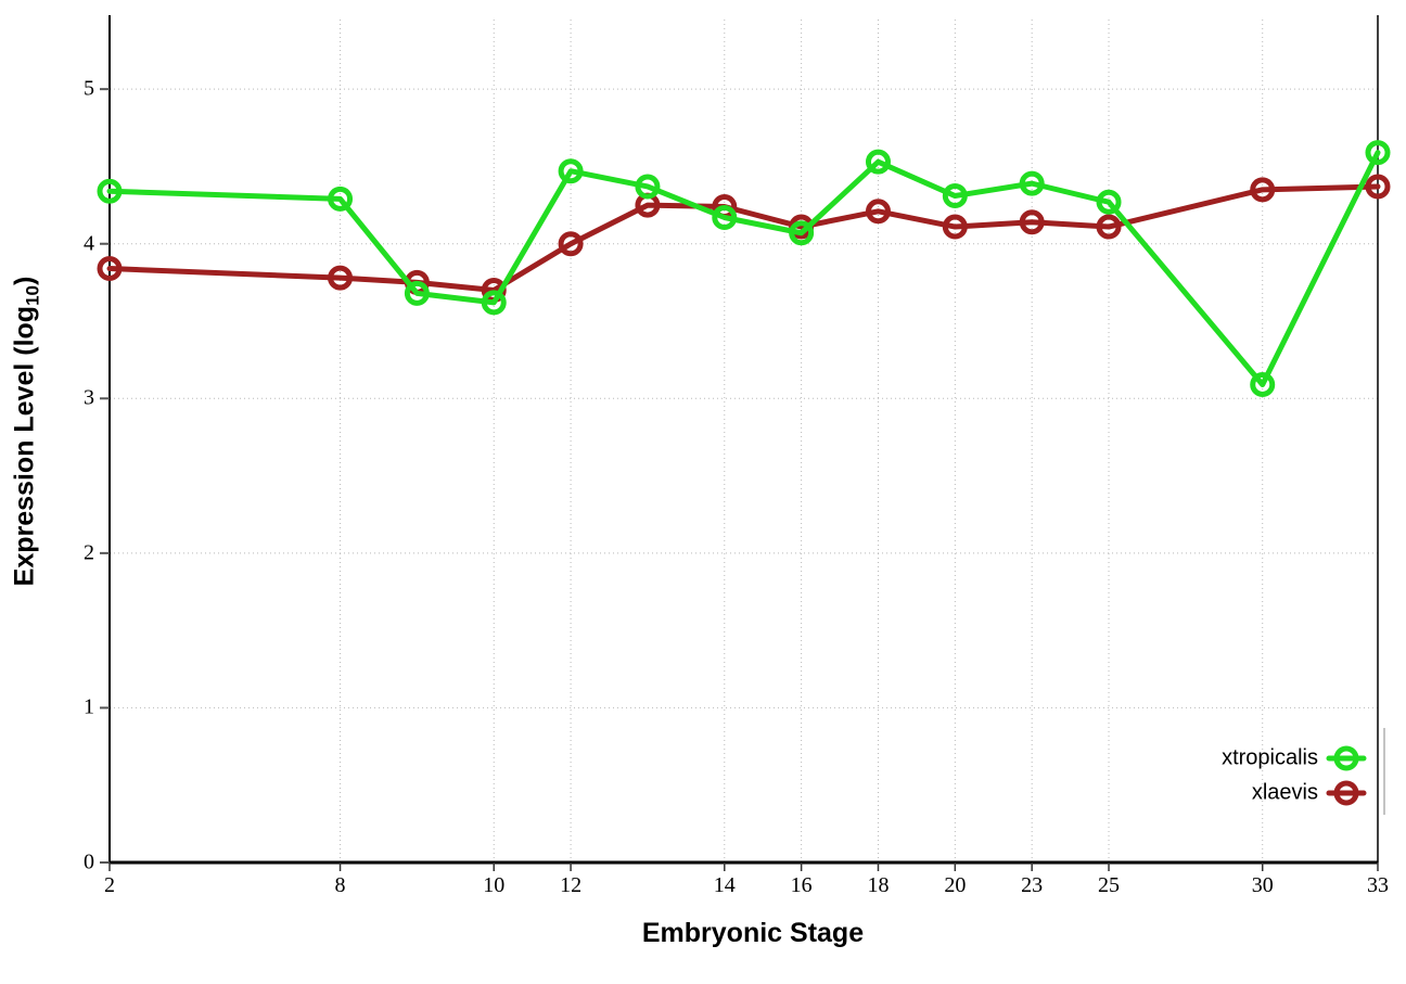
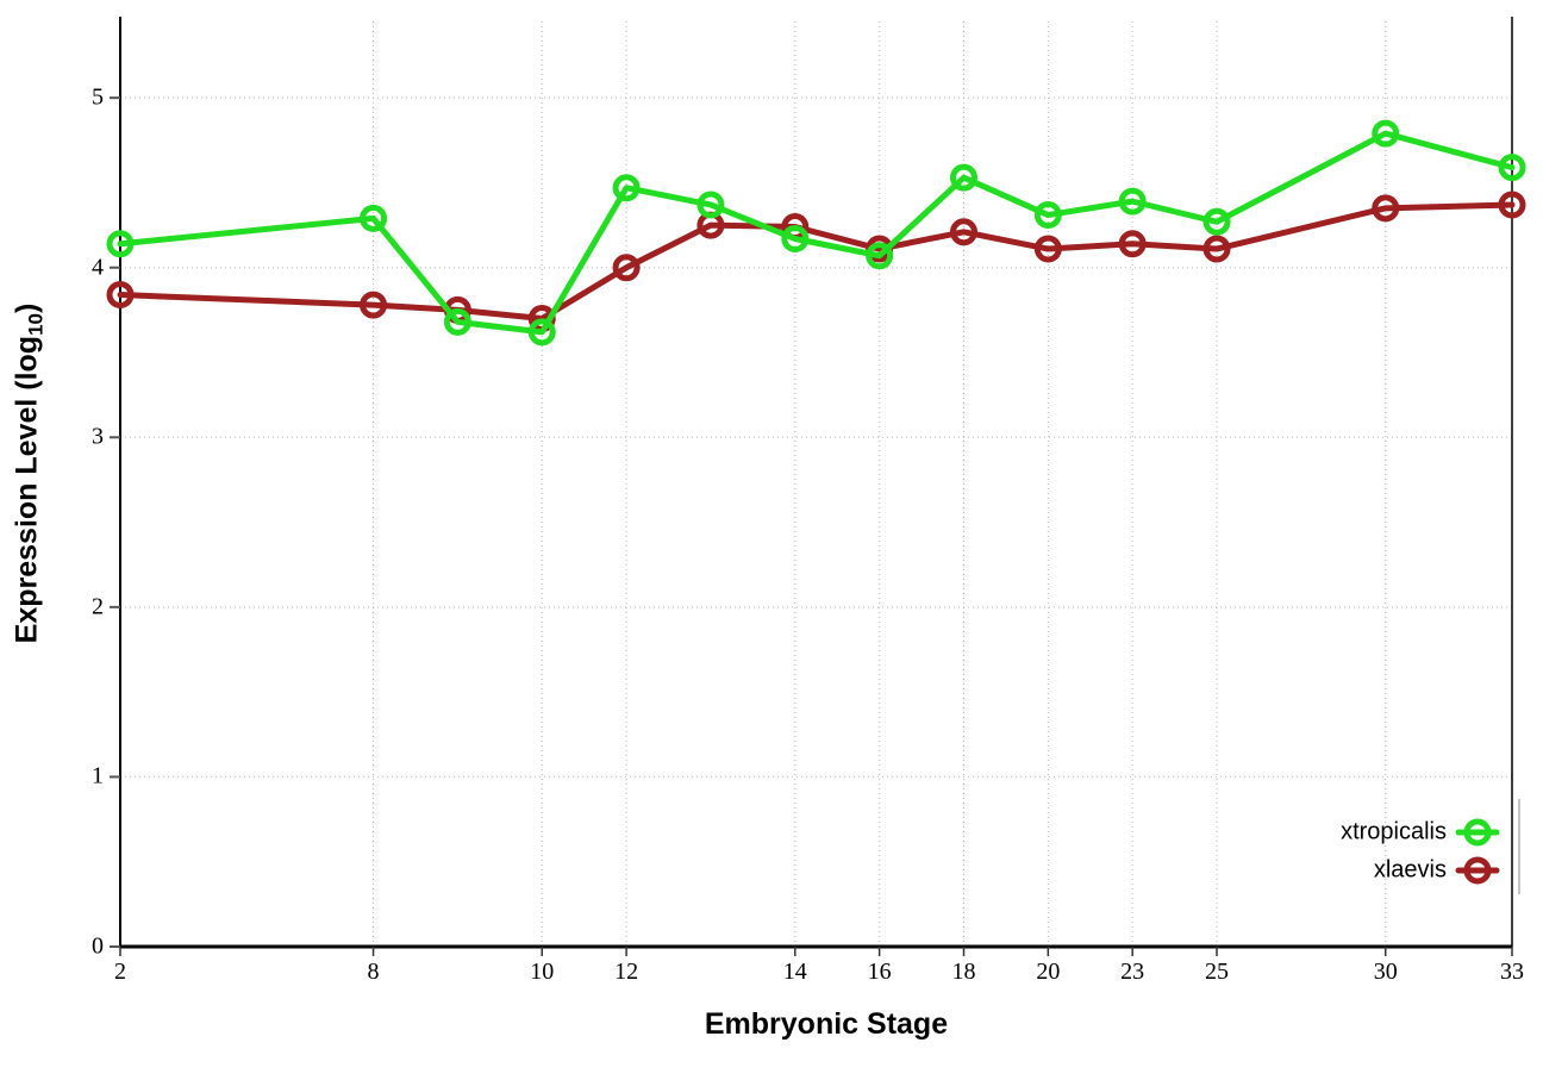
xtropicalis/2: 4.34 -> 4.14
xtropicalis/30: 3.09 -> 4.79
